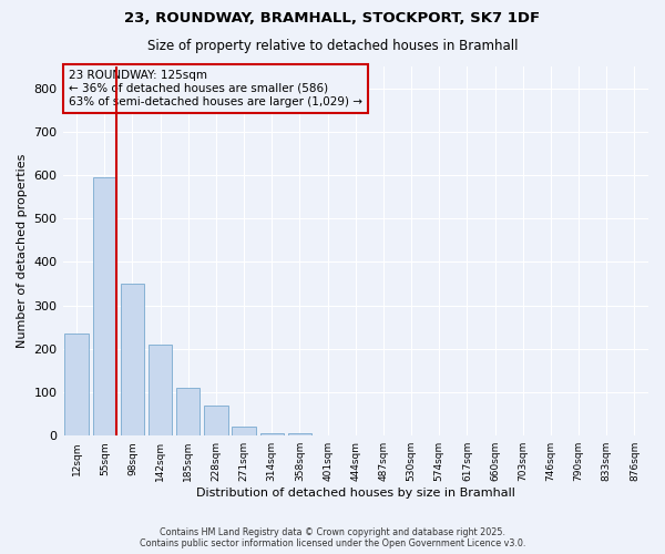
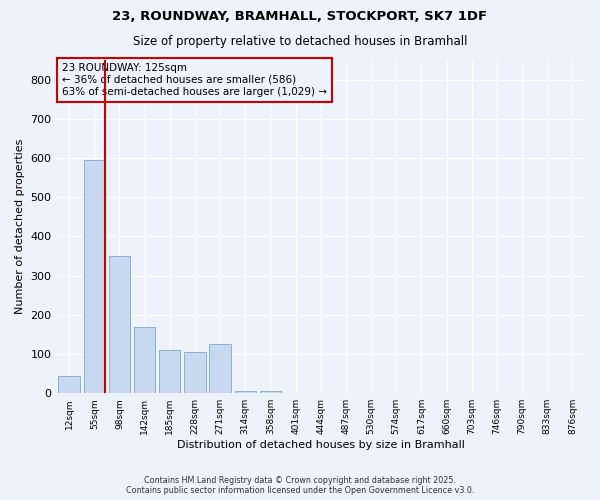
12sqm: 235 -> 45
142sqm: 210 -> 170
228sqm: 70 -> 105
271sqm: 20 -> 125
